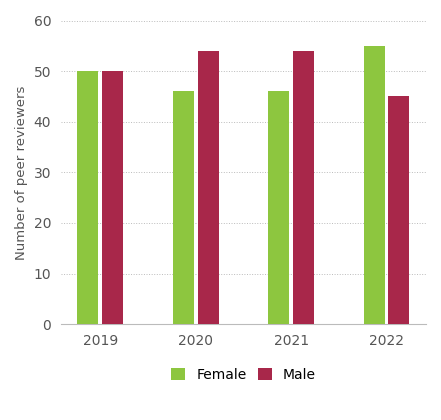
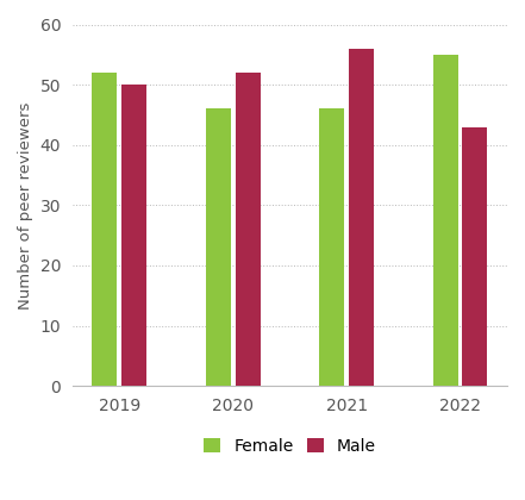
Female/2019: 50 -> 52
Male/2020: 54 -> 52
Male/2021: 54 -> 56
Male/2022: 45 -> 43
